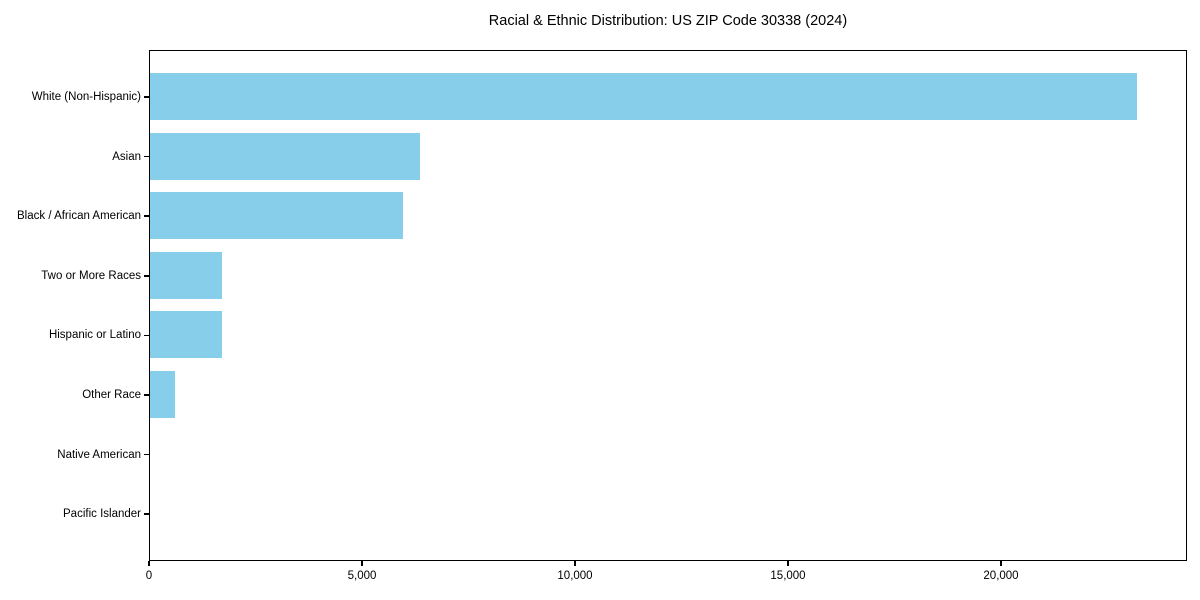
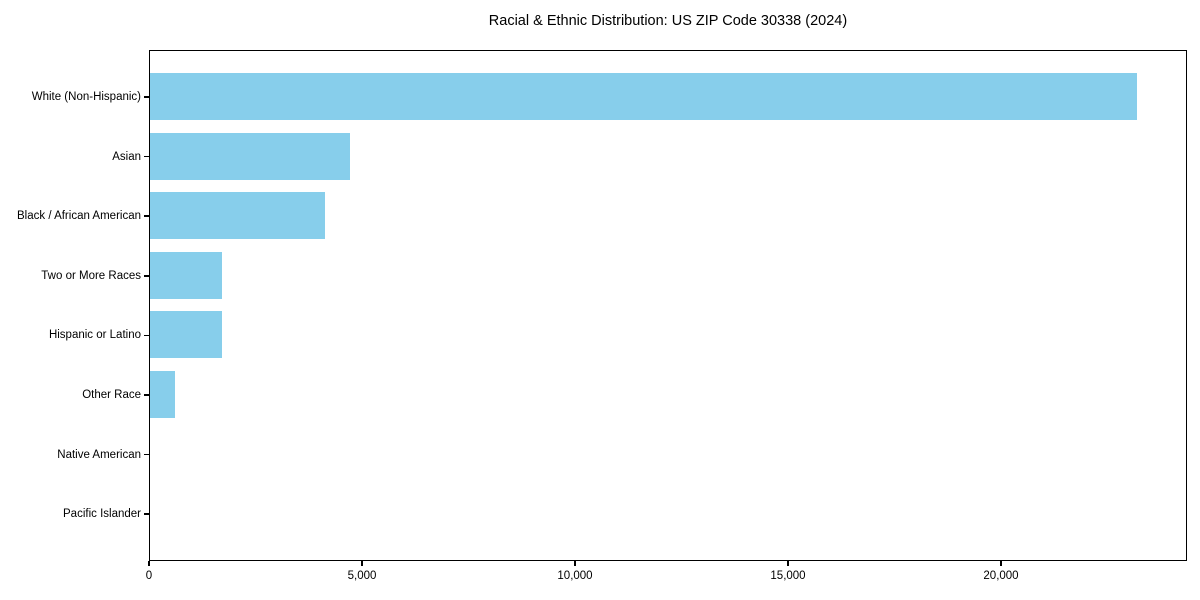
Asian: 6300 -> 4700
Black / African American: 5900 -> 4100
